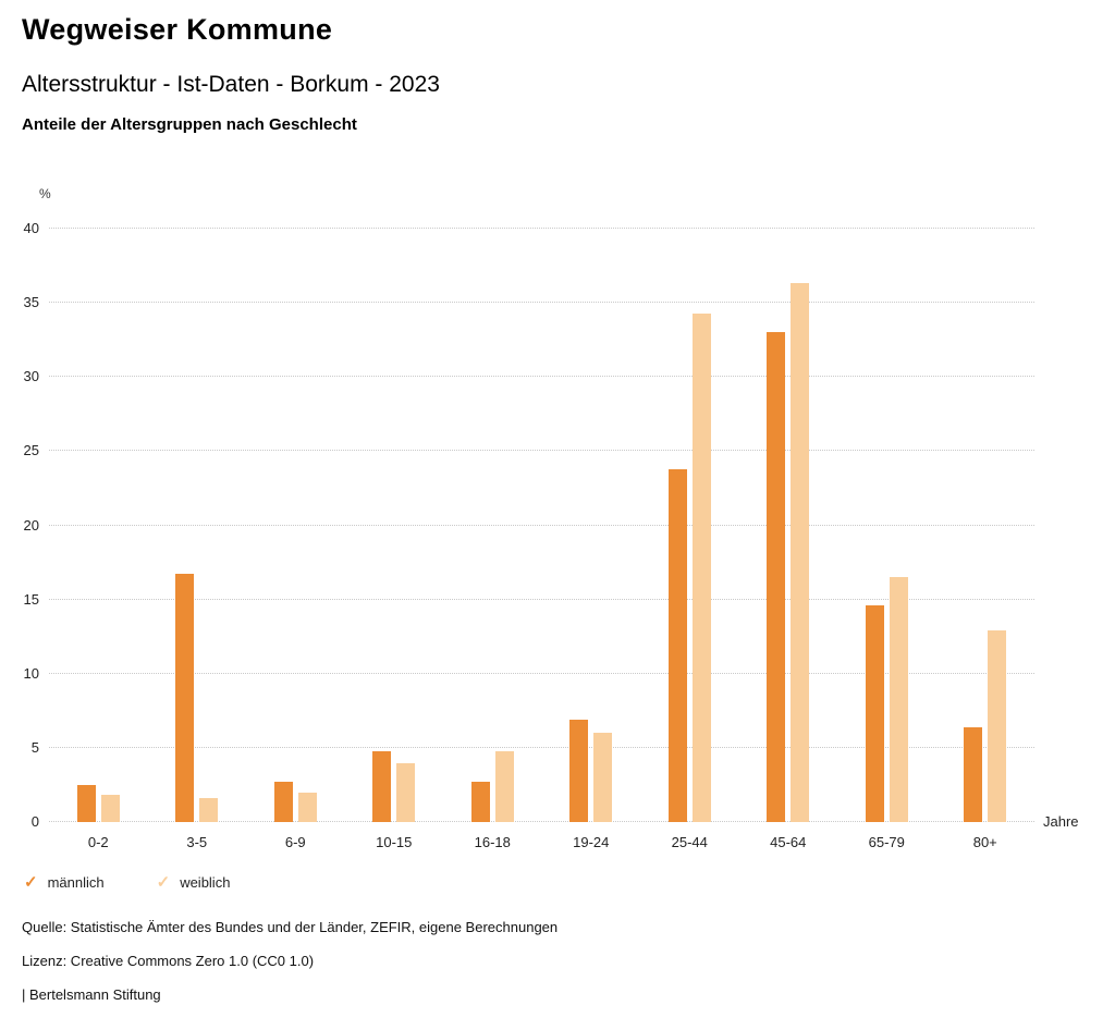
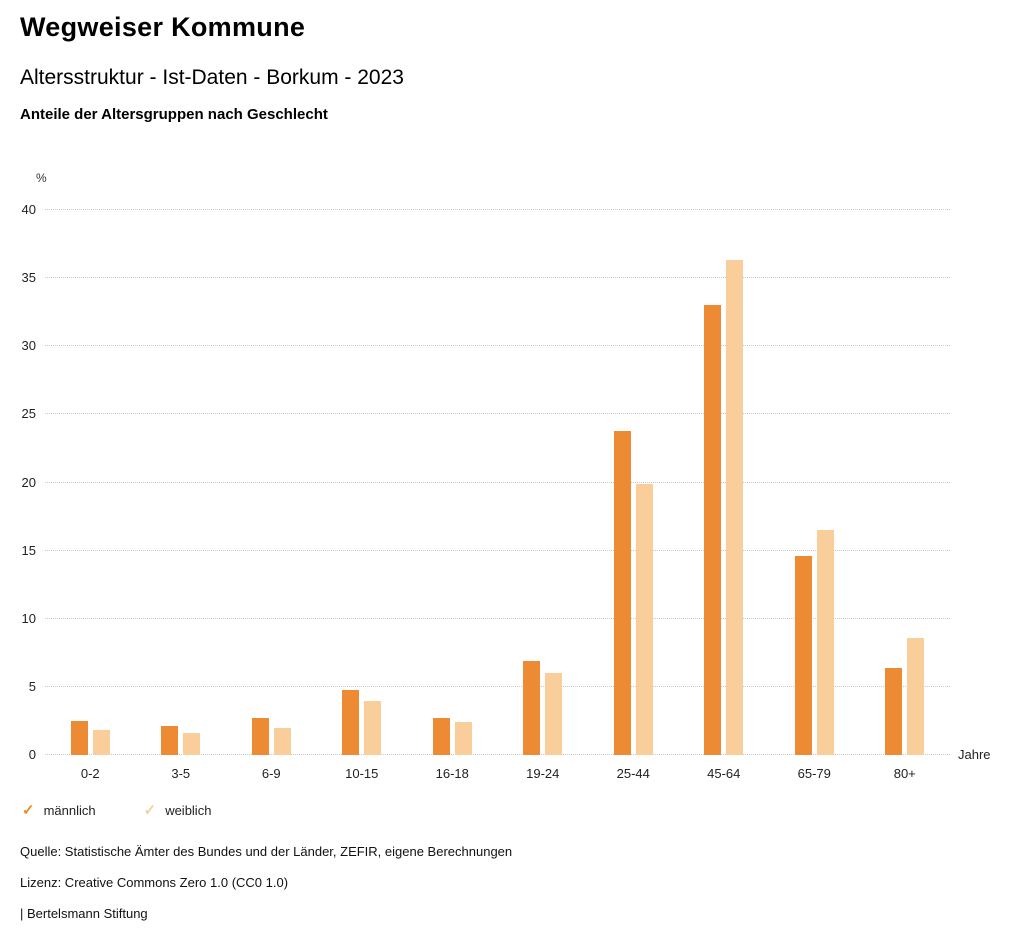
männlich/3-5: 16.7 -> 2.1
weiblich/16-18: 4.8 -> 2.4
weiblich/25-44: 34.3 -> 19.9
weiblich/80+: 12.9 -> 8.6
